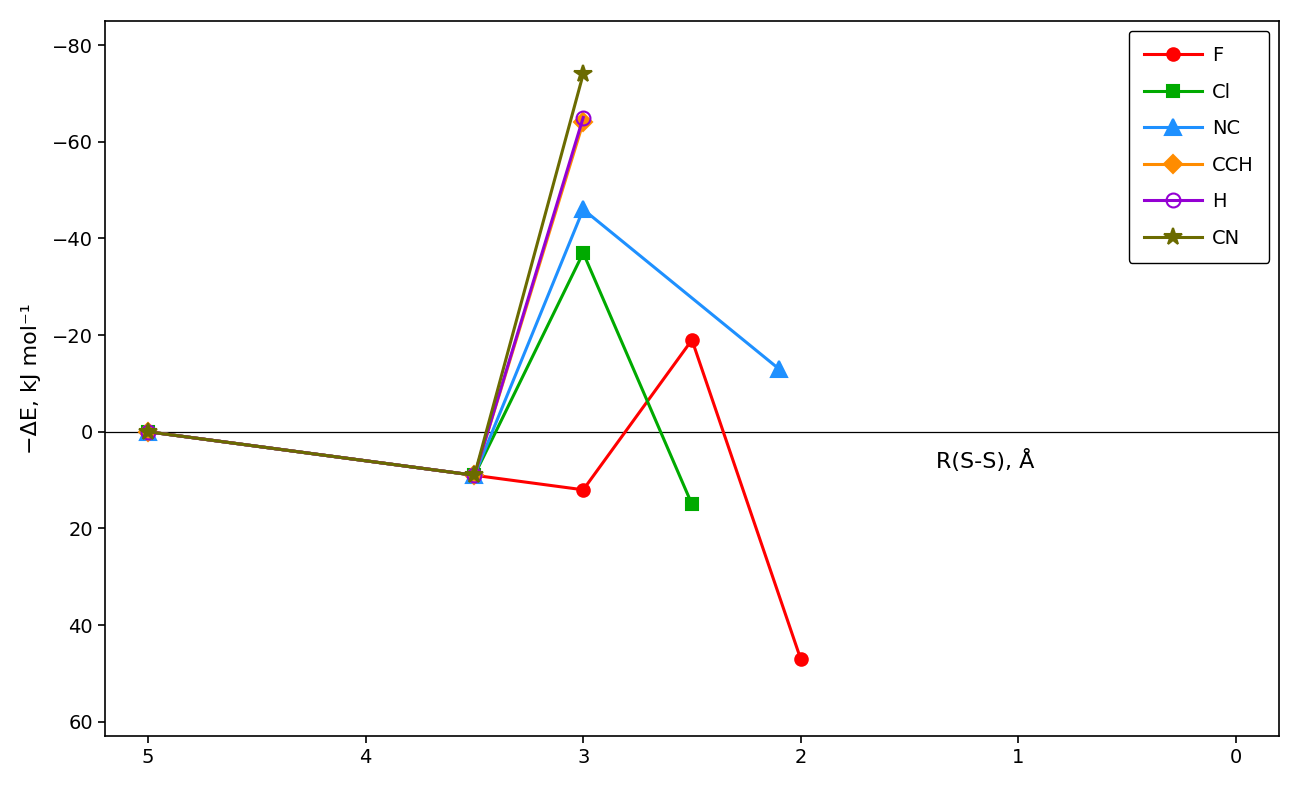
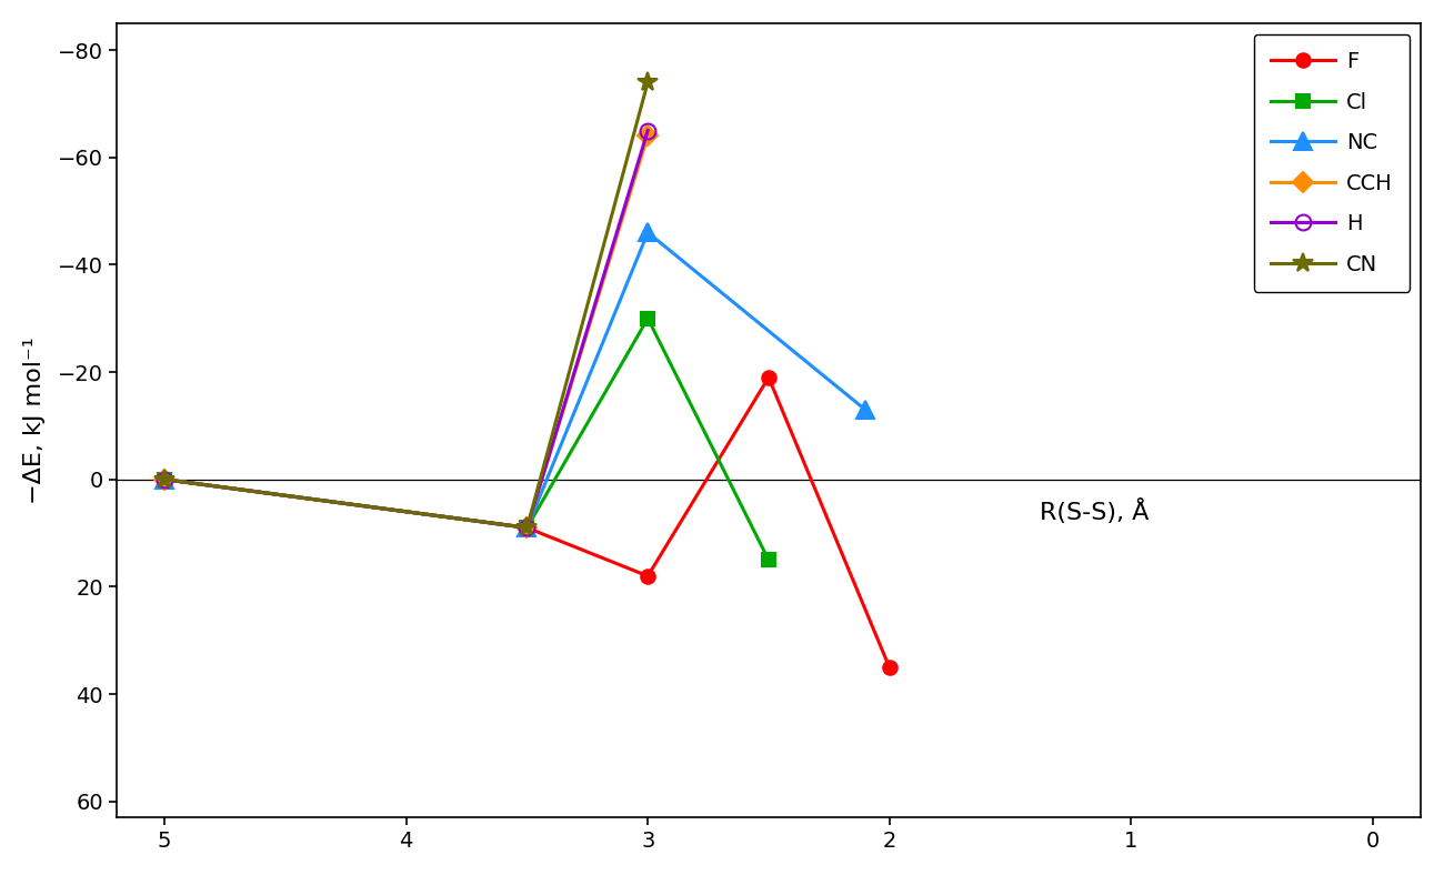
F/3: 12 -> 18
Cl/3: -37 -> -30
F/2: 47 -> 35
